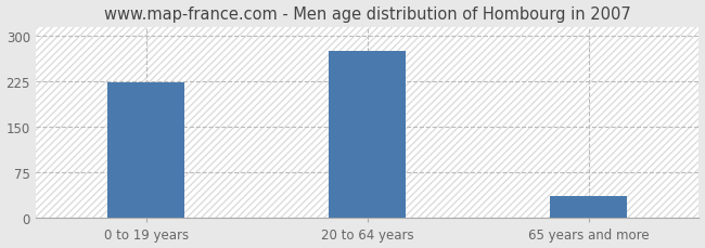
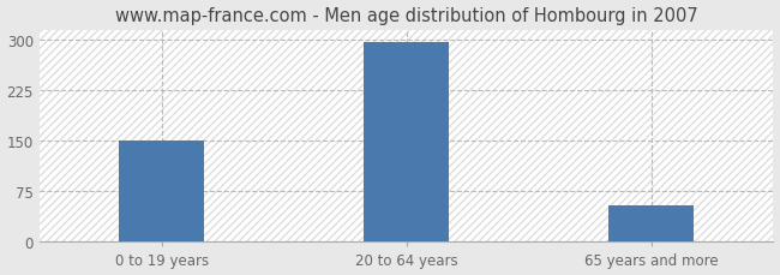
0 to 19 years: 224 -> 150
20 to 64 years: 276 -> 297
65 years and more: 36 -> 55
